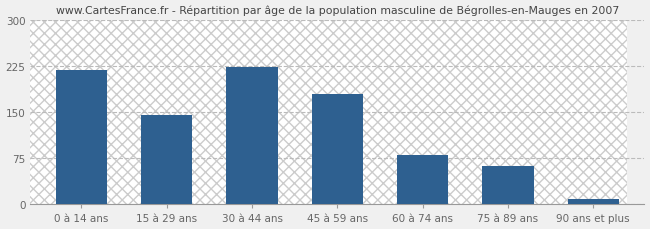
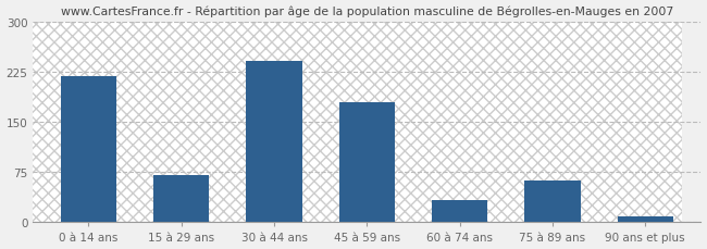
15 à 29 ans: 146 -> 70
30 à 44 ans: 223 -> 242
60 à 74 ans: 80 -> 34
